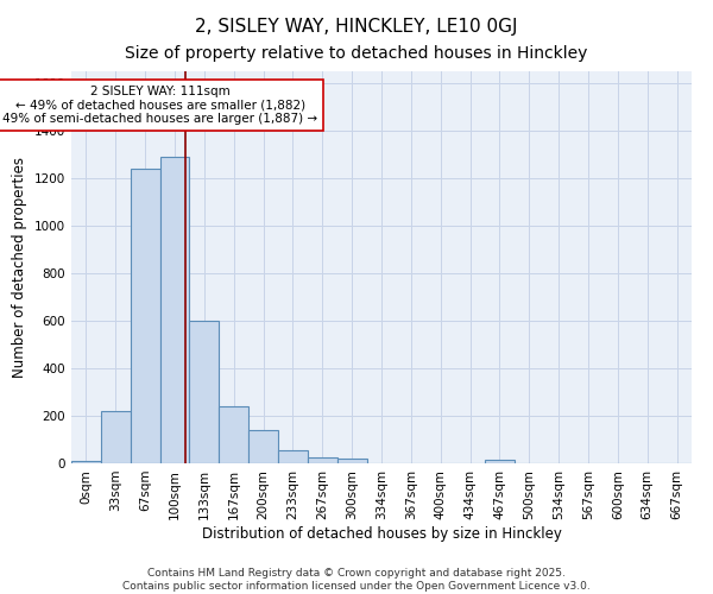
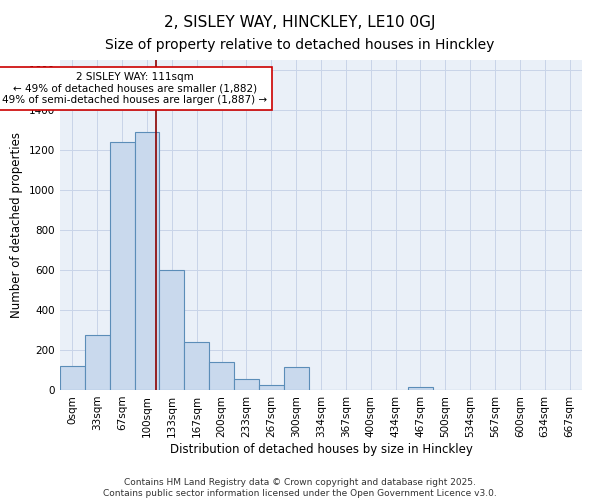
0sqm: 10 -> 120
33sqm: 220 -> 275
300sqm: 20 -> 115
